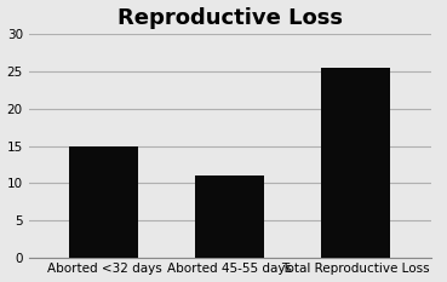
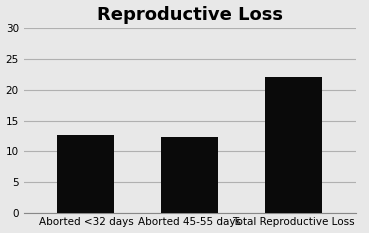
Aborted <32 days: 14.9 -> 12.6
Aborted 45-55 days: 11.1 -> 12.4
Total Reproductive Loss: 25.5 -> 22.0
